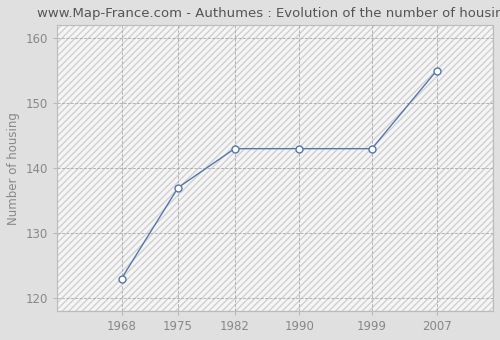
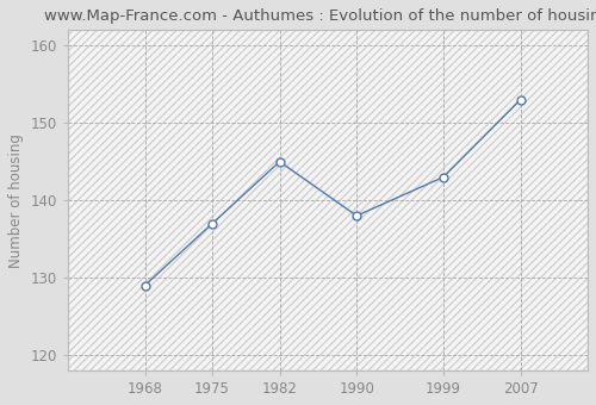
1968: 123 -> 129
1982: 143 -> 145
1990: 143 -> 138
2007: 155 -> 153
